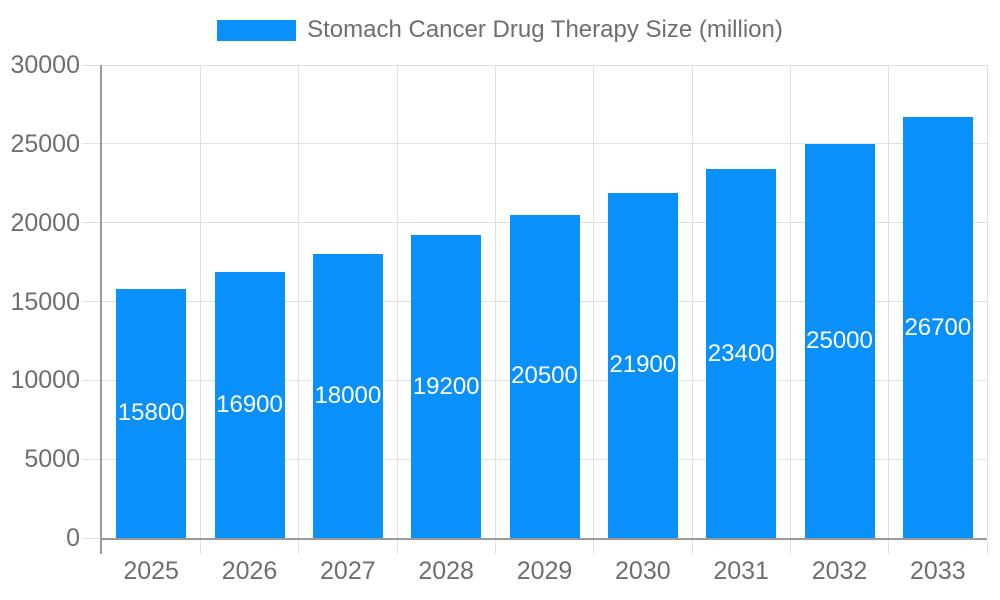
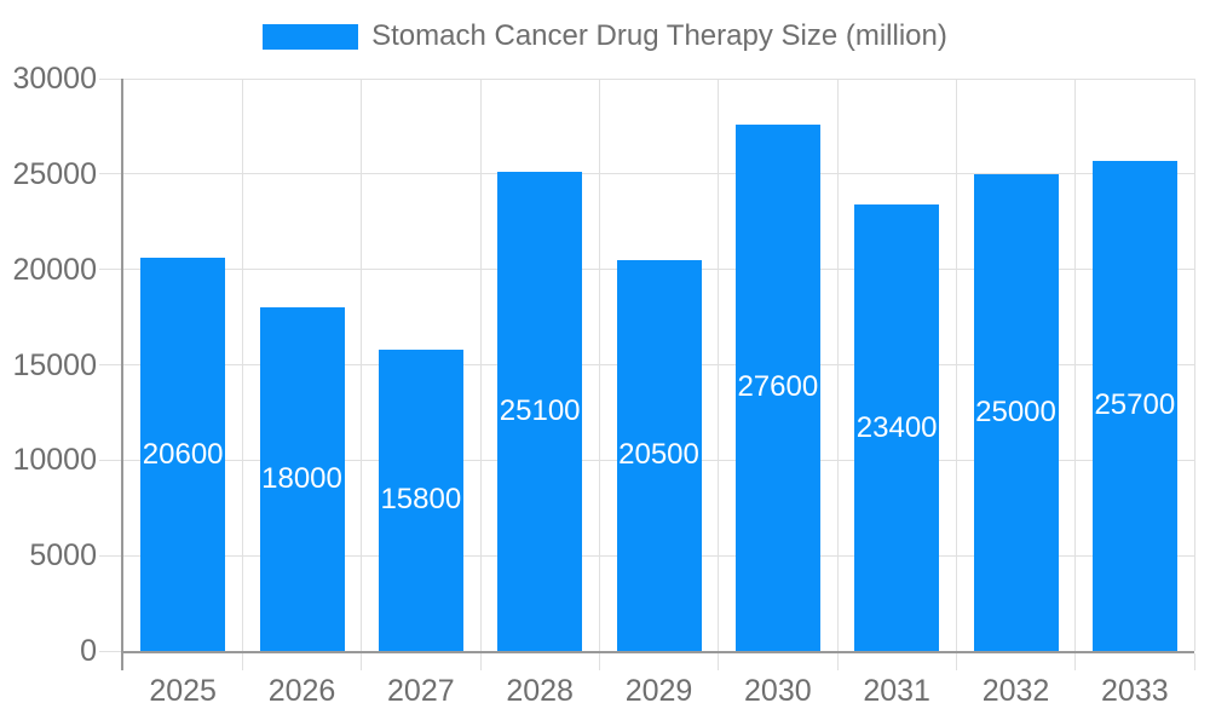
2025: 15800 -> 20600
2026: 16900 -> 18000
2027: 18000 -> 15800
2028: 19200 -> 25100
2030: 21900 -> 27600
2033: 26700 -> 25700
